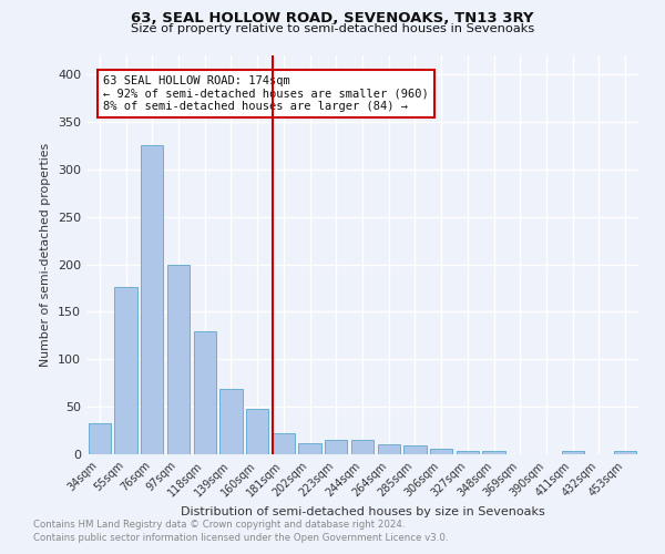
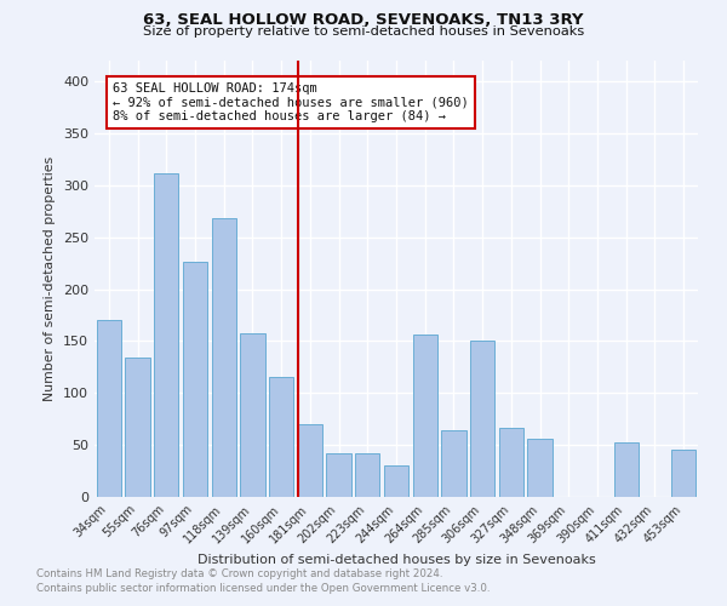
34sqm: 33 -> 170
55sqm: 176 -> 134
76sqm: 326 -> 312
97sqm: 199 -> 226
118sqm: 130 -> 268
139sqm: 69 -> 158
160sqm: 48 -> 116
181sqm: 22 -> 70
202sqm: 12 -> 42
223sqm: 15 -> 42
244sqm: 15 -> 30
264sqm: 10 -> 156
285sqm: 9 -> 64
306sqm: 6 -> 150
327sqm: 4 -> 66
348sqm: 3 -> 56
411sqm: 4 -> 52
453sqm: 4 -> 46
